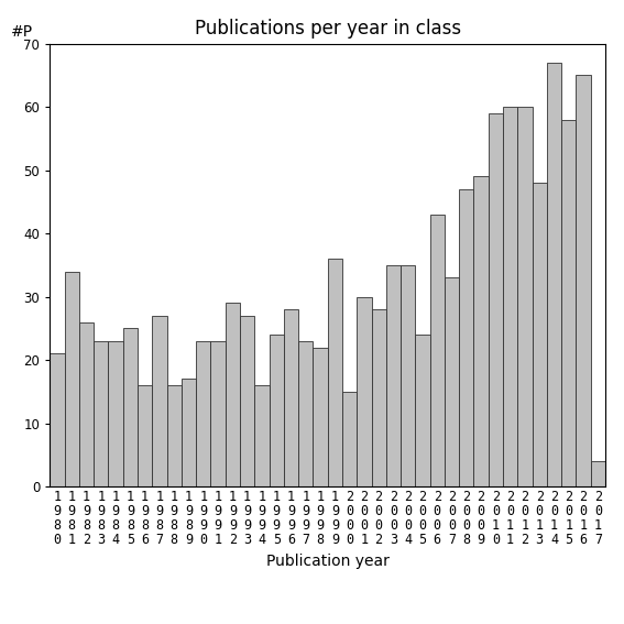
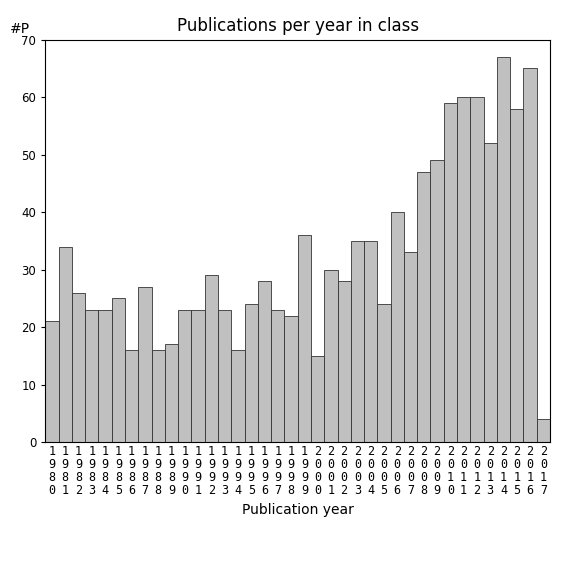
1 9 9 3: 27 -> 23
2 0 0 6: 43 -> 40
2 0 1 3: 48 -> 52
